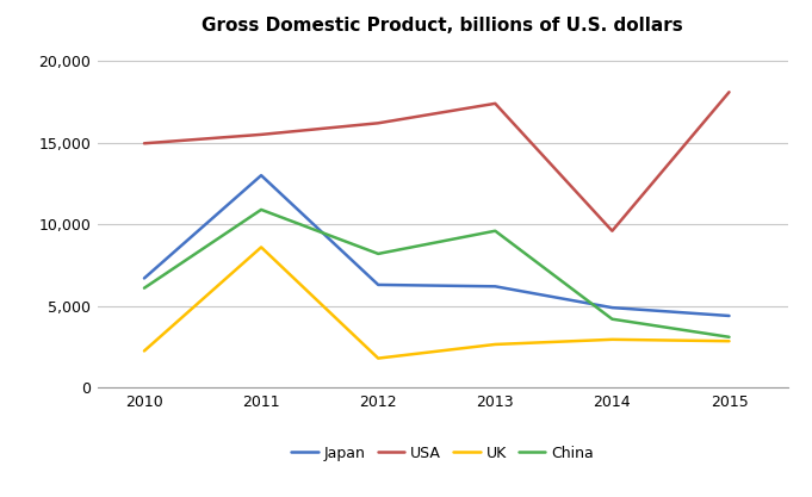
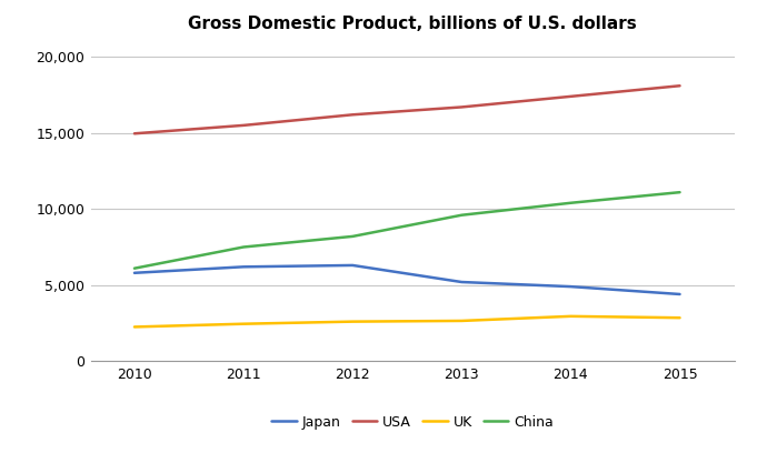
Japan/2010: 6,700 -> 5,800
Japan/2011: 13,000 -> 6,200
UK/2011: 8,600 -> 2,400
China/2011: 10,900 -> 7,500
UK/2012: 1,800 -> 2,600
Japan/2013: 6,200 -> 5,200
USA/2013: 17,400 -> 16,700
USA/2014: 9,600 -> 17,400
China/2014: 4,200 -> 10,400
China/2015: 3,100 -> 11,100
